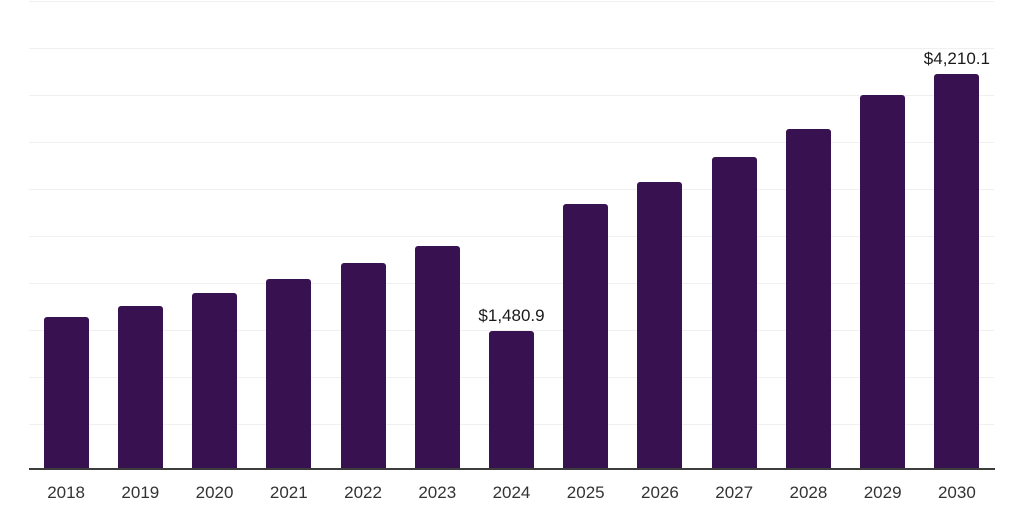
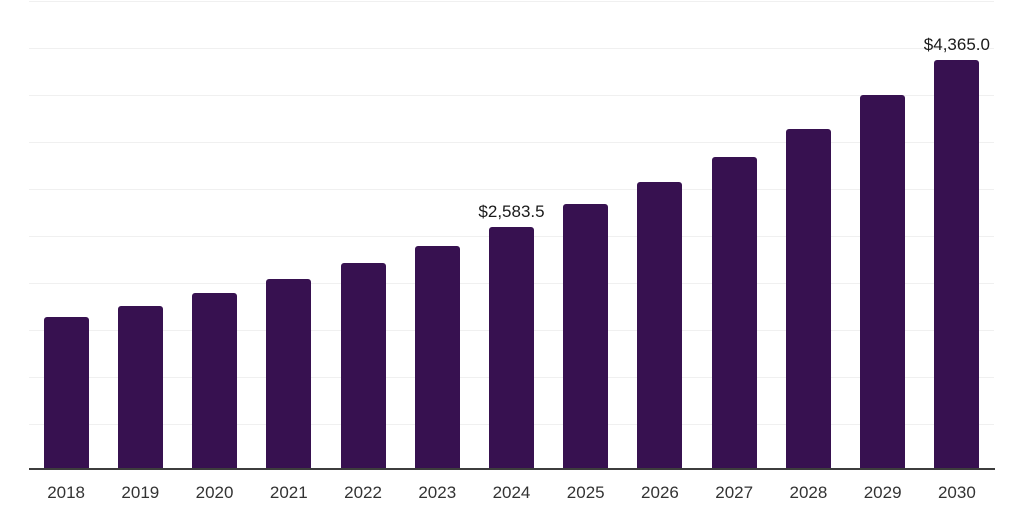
2024: $1,480.9 -> $2,583.5
2030: $4,210.1 -> $4,365.0
